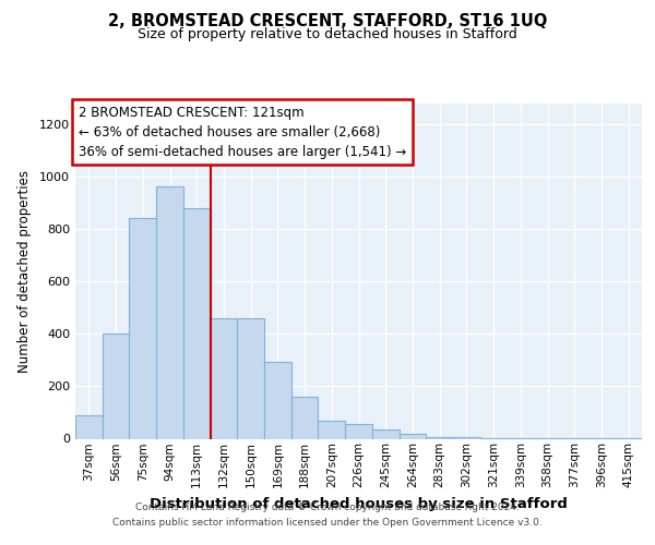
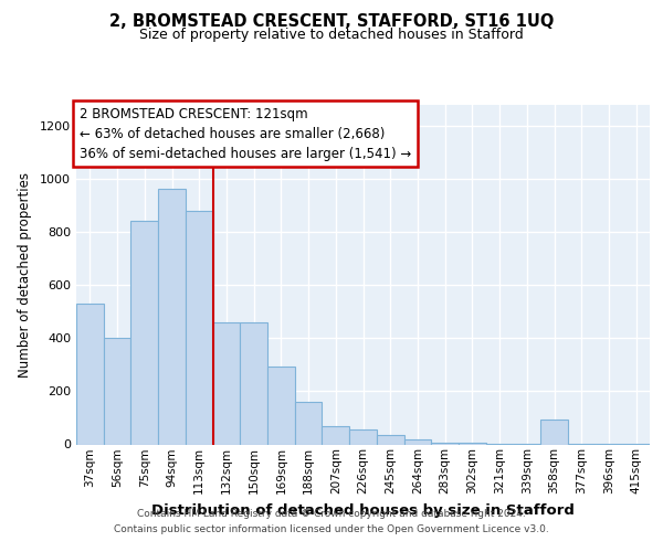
37sqm: 90 -> 530
358sqm: 1 -> 95
